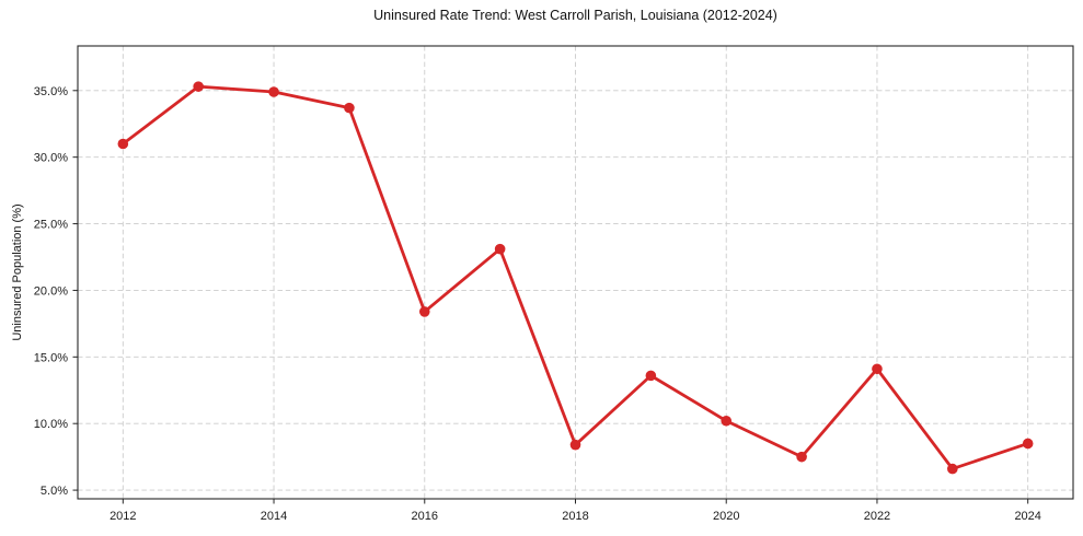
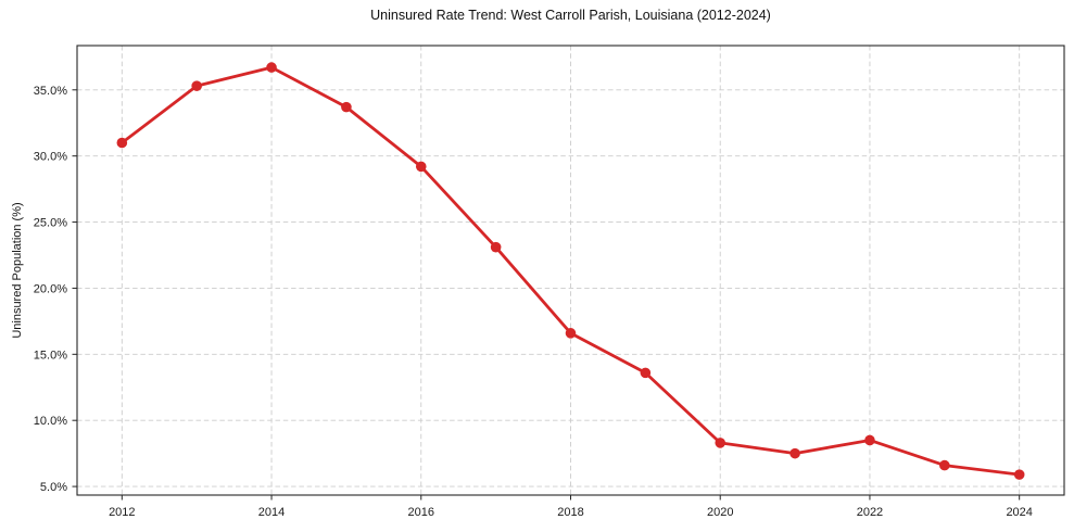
2014: 34.9% -> 36.7%
2016: 18.4% -> 29.2%
2018: 8.4% -> 16.6%
2020: 10.2% -> 8.3%
2022: 14.1% -> 8.5%
2024: 8.5% -> 5.9%
